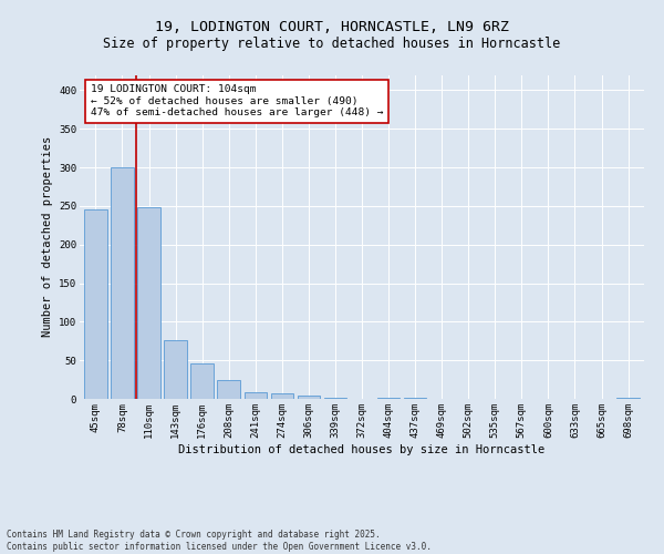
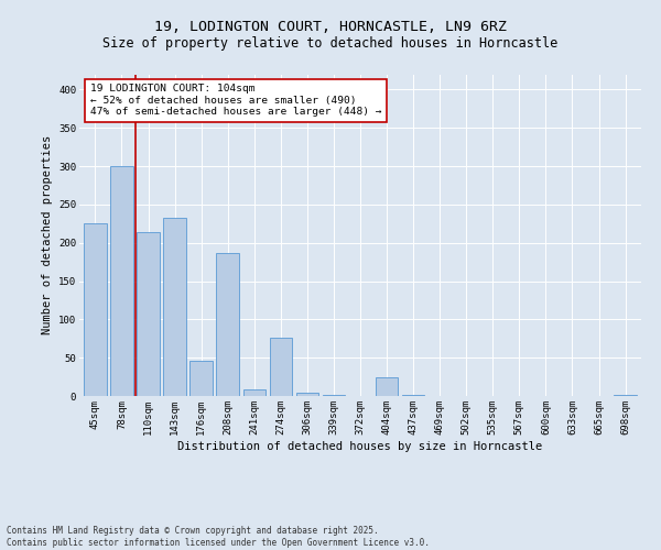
45sqm: 245 -> 226
110sqm: 248 -> 214
143sqm: 76 -> 232
208sqm: 24 -> 186
274sqm: 7 -> 76
404sqm: 2 -> 24
